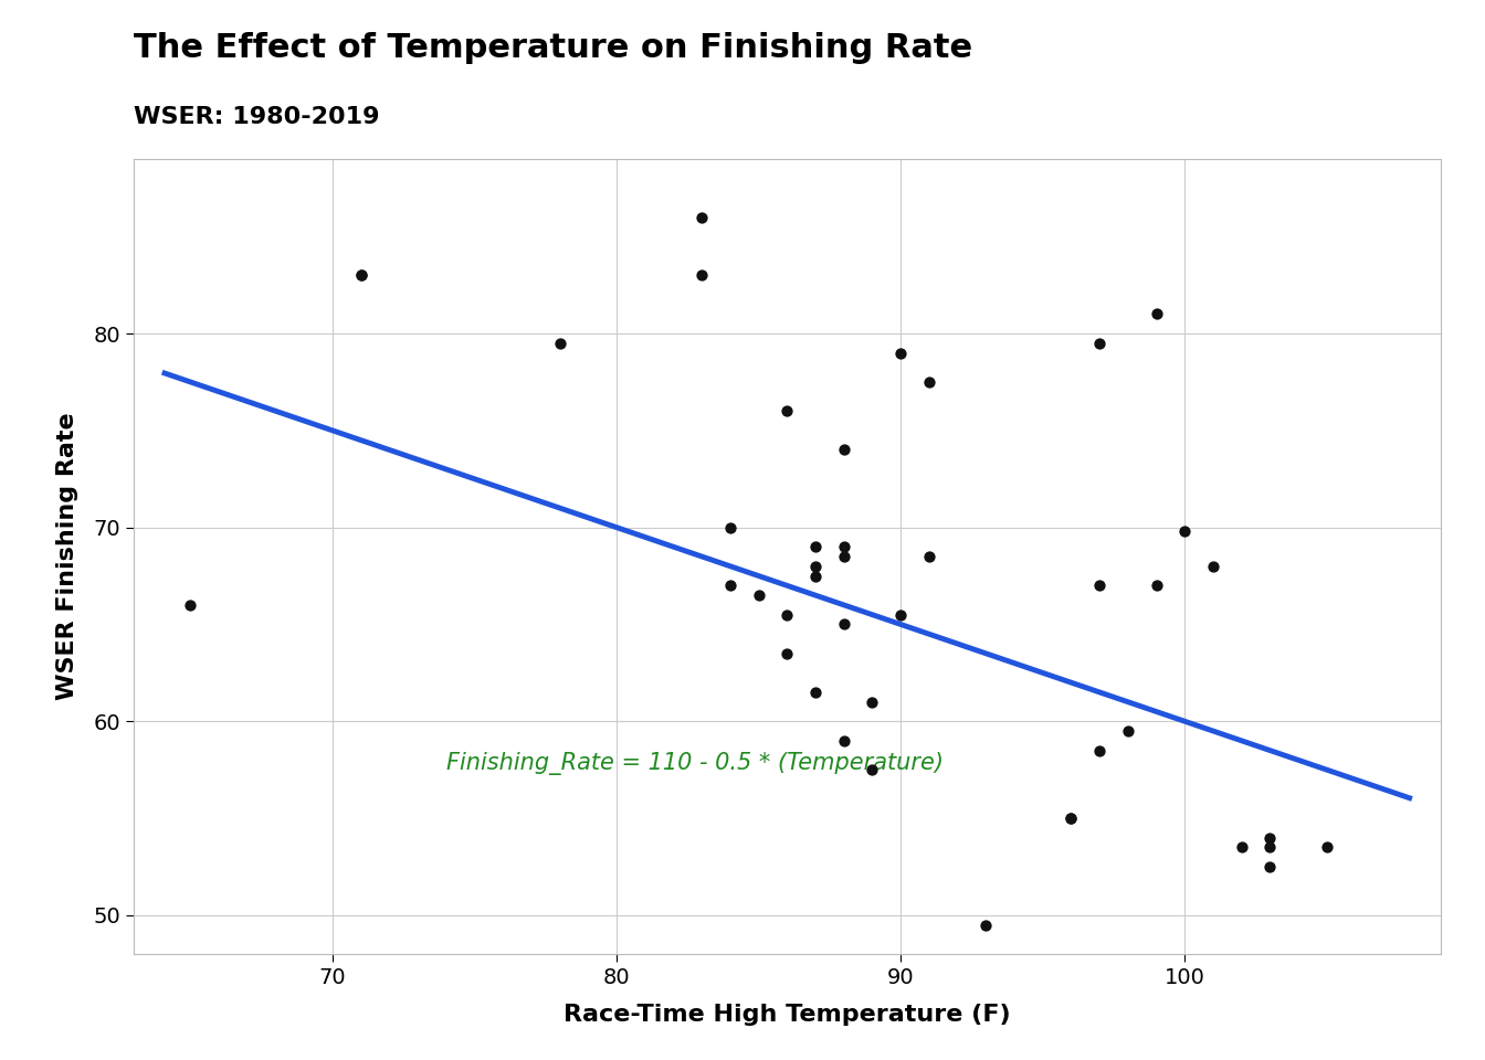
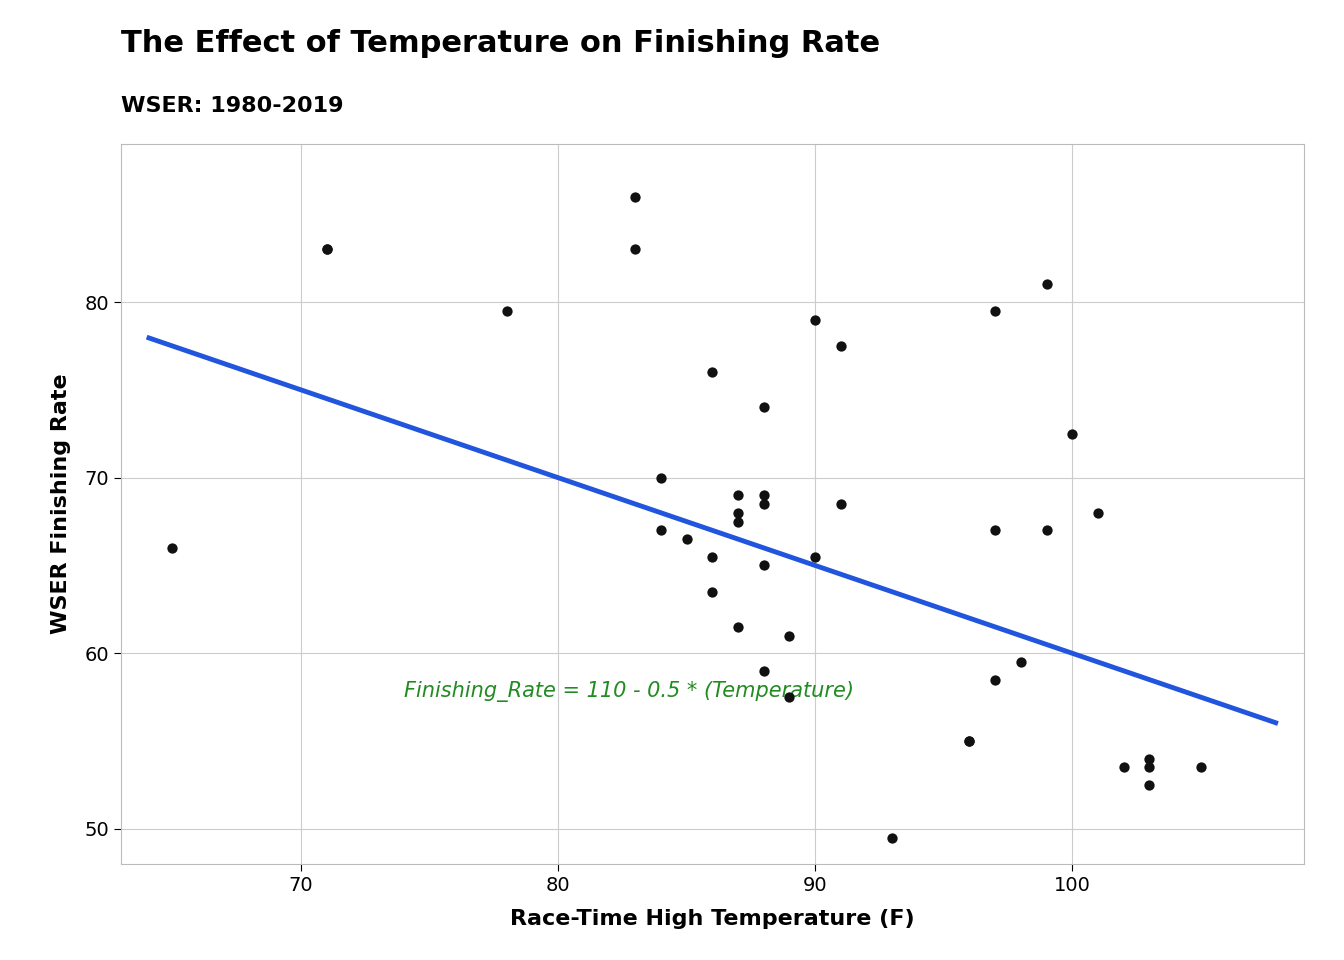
100: 69.8 -> 72.5
